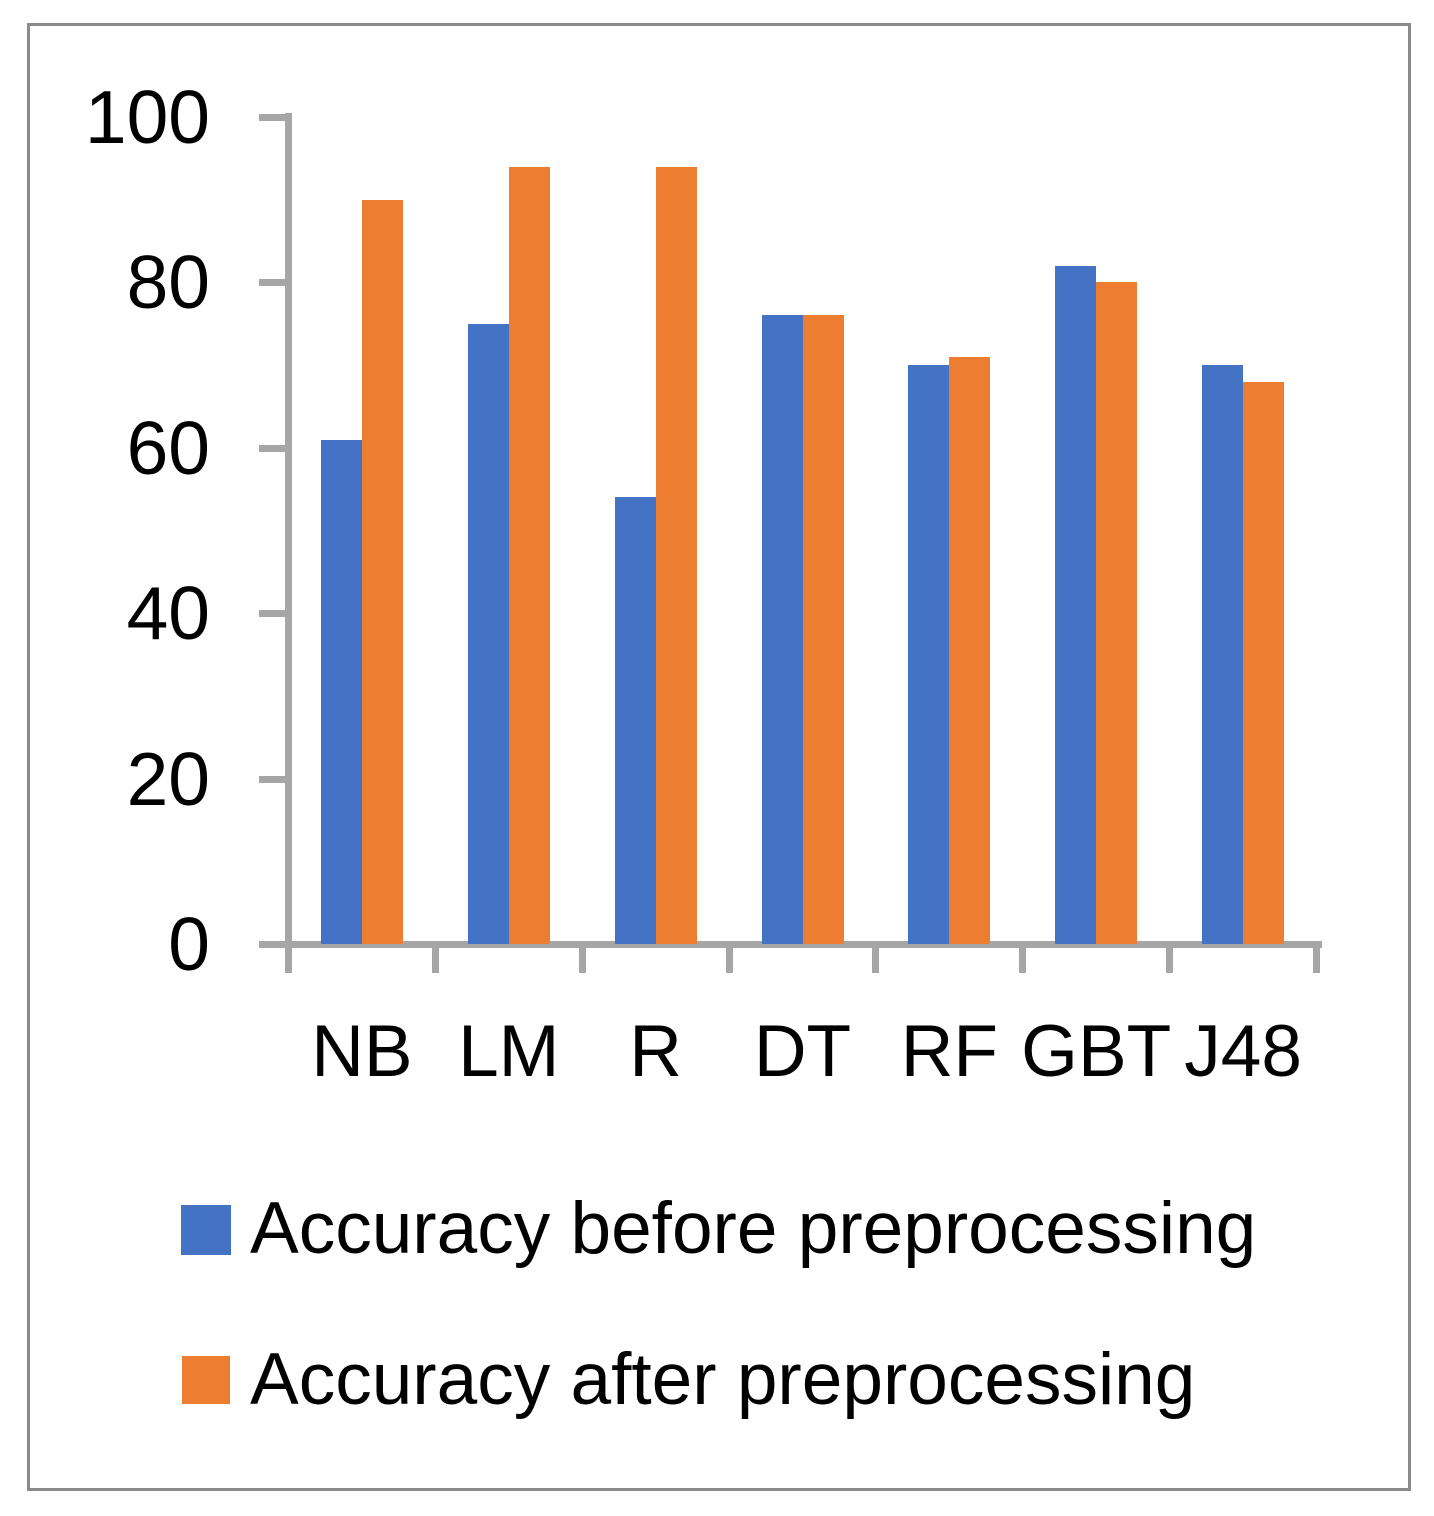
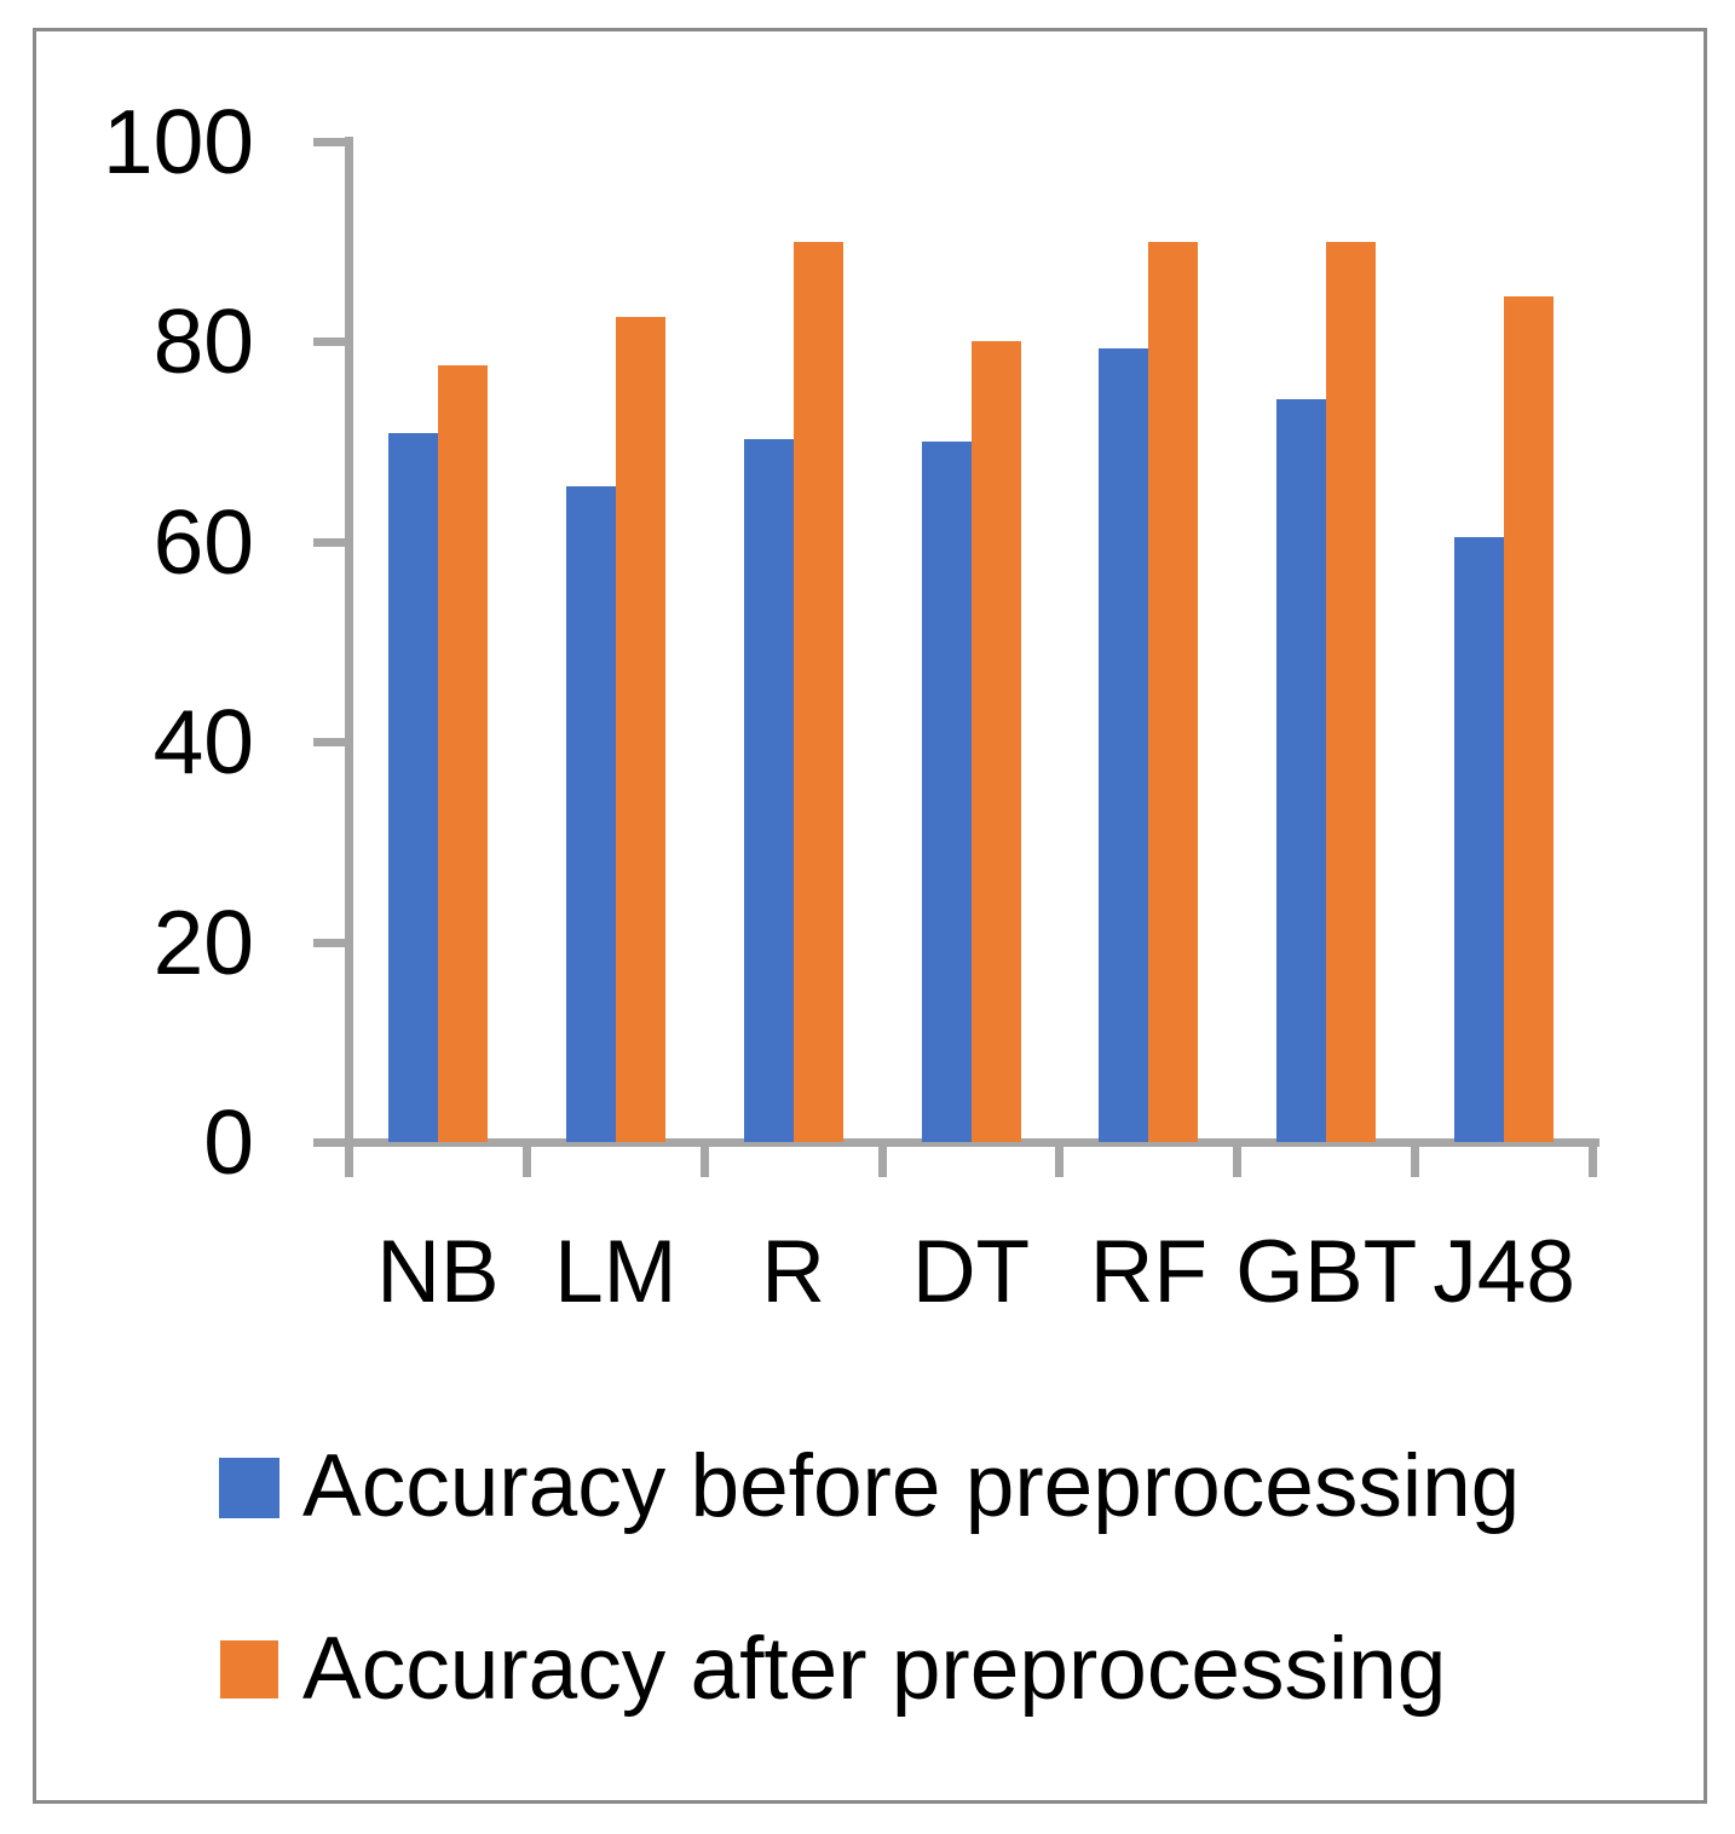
Accuracy before preprocessing/NB: 61 -> 71
Accuracy after preprocessing/NB: 90 -> 78
Accuracy before preprocessing/LM: 75 -> 66
Accuracy after preprocessing/LM: 94 -> 82
Accuracy before preprocessing/R: 54 -> 70
Accuracy after preprocessing/R: 94 -> 90
Accuracy before preprocessing/DT: 76 -> 70
Accuracy after preprocessing/DT: 76 -> 80
Accuracy before preprocessing/RF: 70 -> 79
Accuracy after preprocessing/RF: 71 -> 90
Accuracy before preprocessing/GBT: 82 -> 74
Accuracy after preprocessing/GBT: 80 -> 90
Accuracy before preprocessing/J48: 70 -> 60
Accuracy after preprocessing/J48: 68 -> 84
